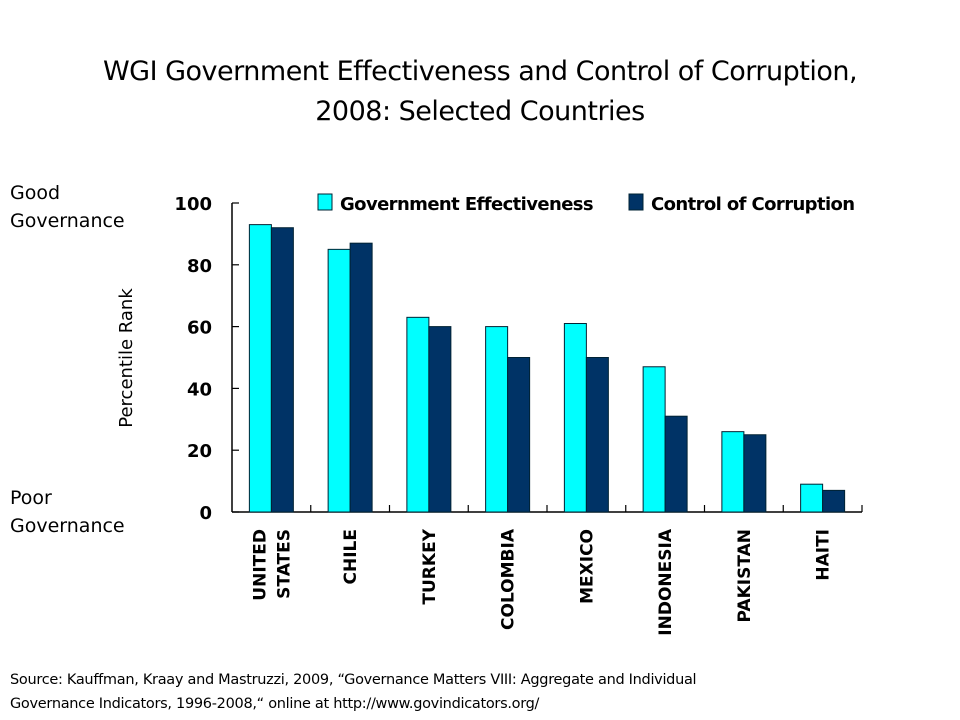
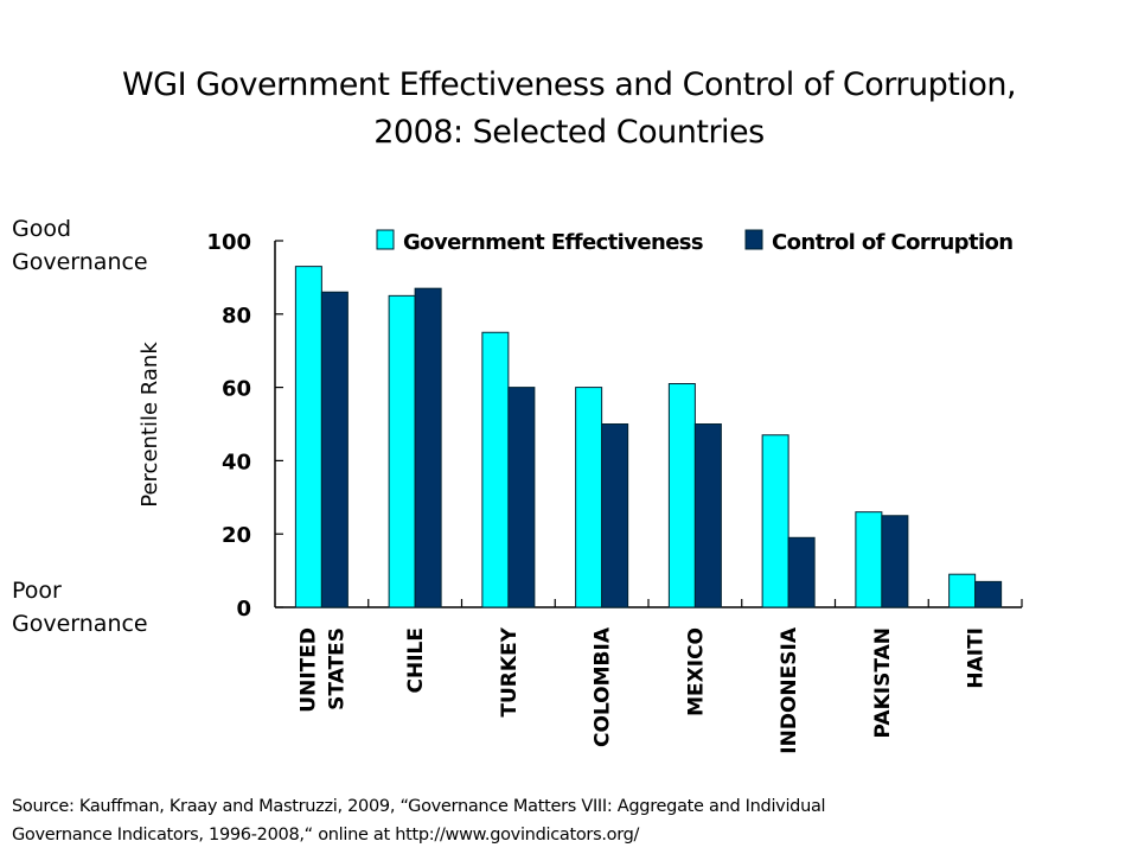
Control of Corruption/UNITED STATES: 92 -> 86
Government Effectiveness/TURKEY: 63 -> 75
Control of Corruption/INDONESIA: 31 -> 19
